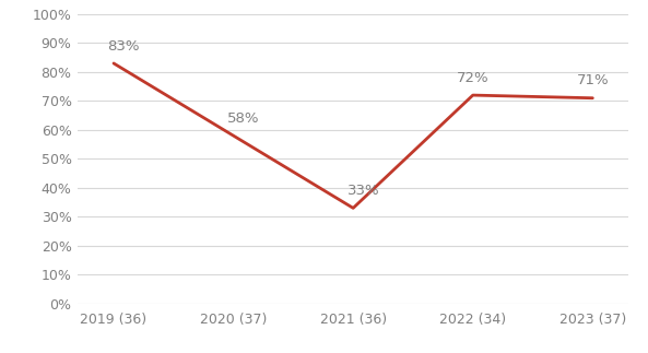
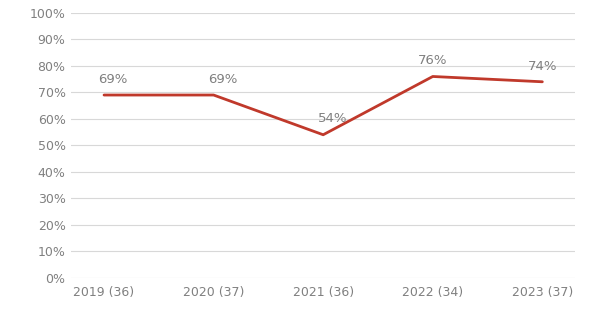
2019 (36): 83% -> 69%
2020 (37): 58% -> 69%
2021 (36): 33% -> 54%
2022 (34): 72% -> 76%
2023 (37): 71% -> 74%
